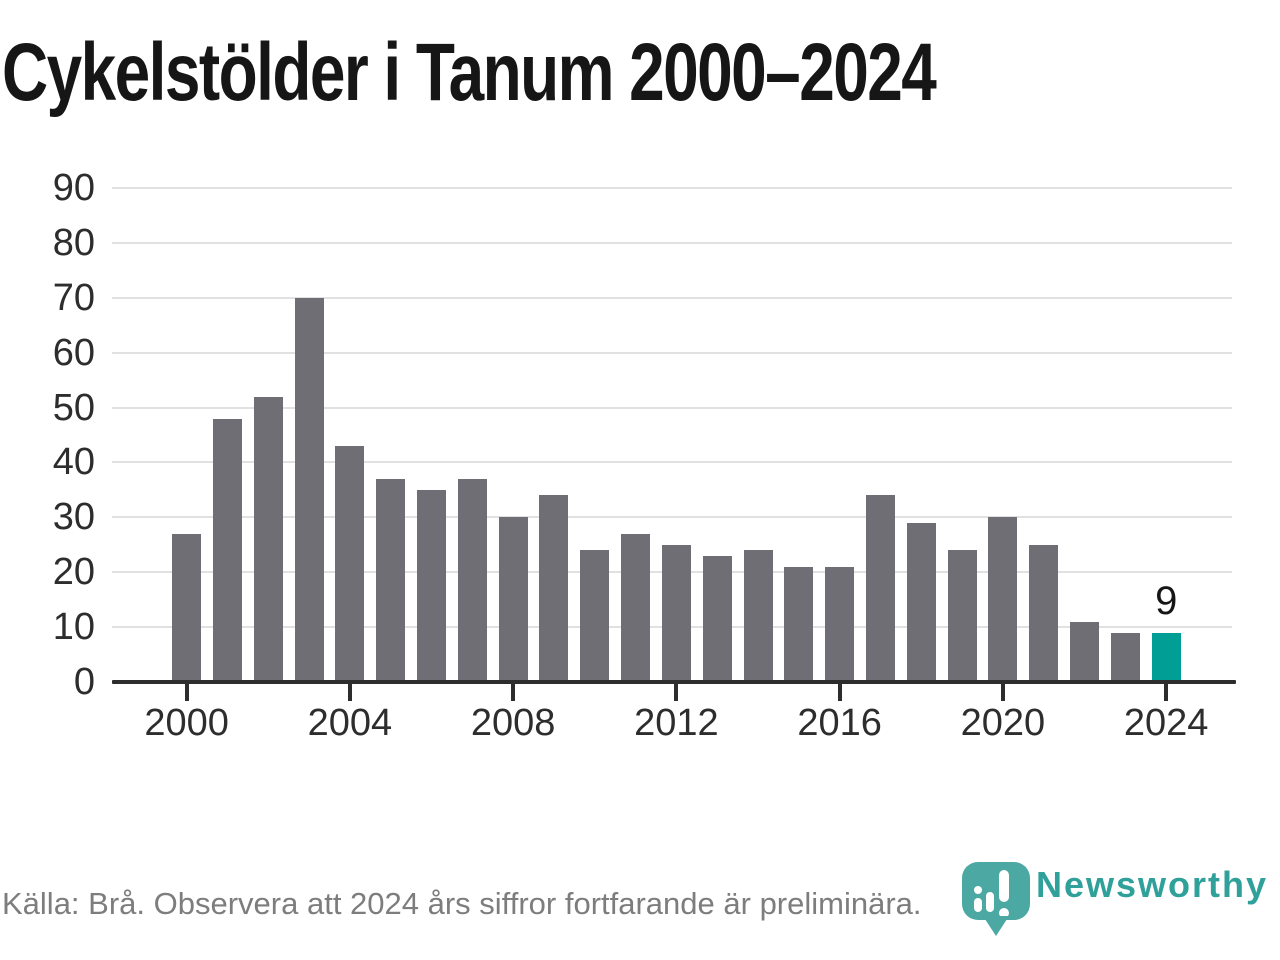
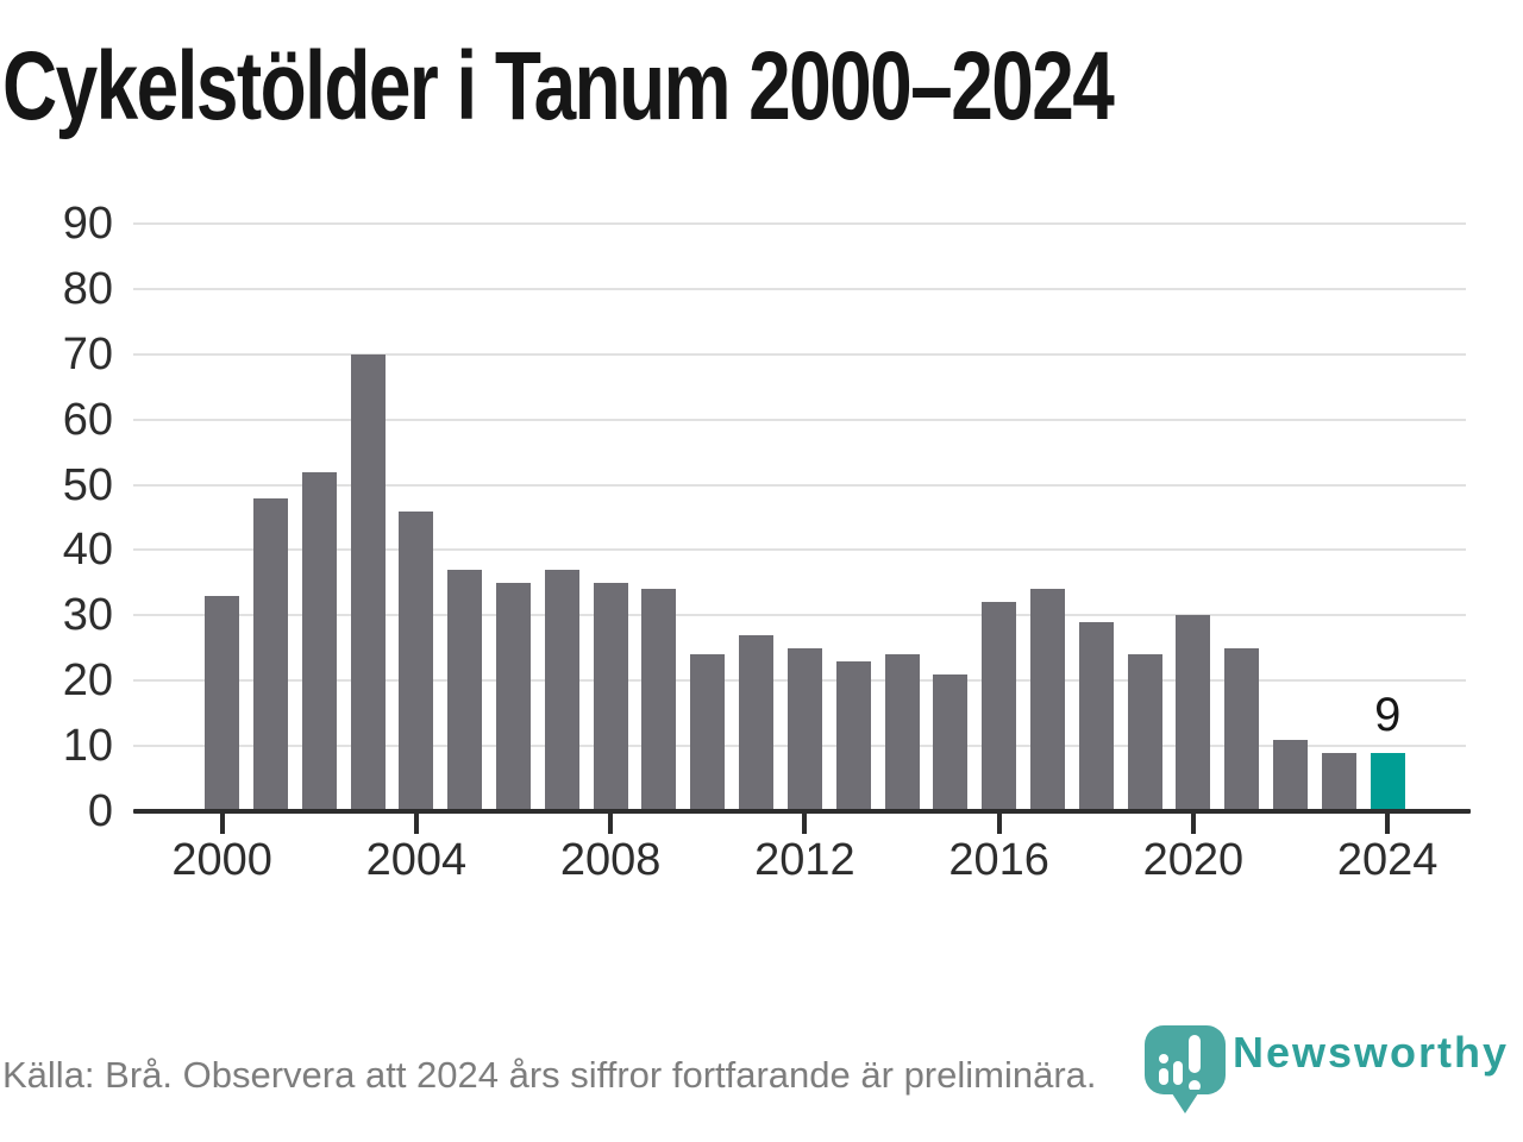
2000: 27 -> 33
2004: 43 -> 46
2008: 30 -> 35
2016: 21 -> 32
